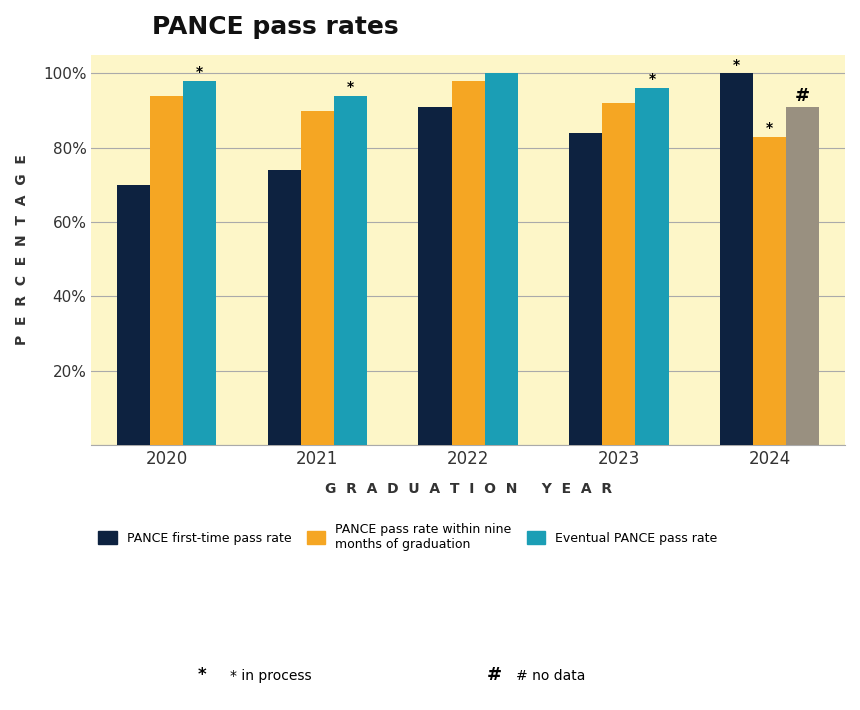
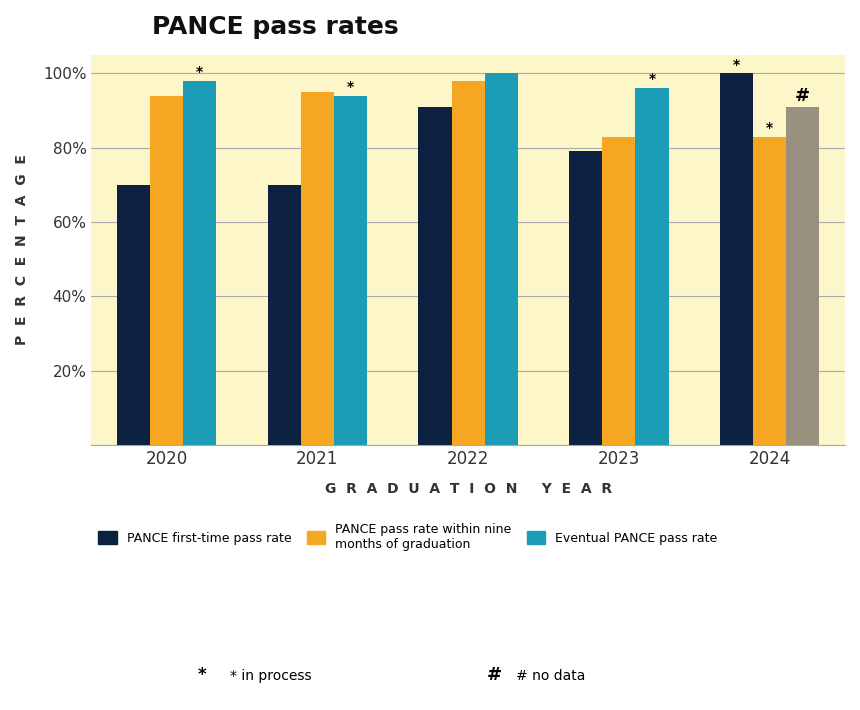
PANCE first-time pass rate/2021: 74% -> 70%
PANCE pass rate within nine months of graduation/2021: 90% -> 95%
PANCE first-time pass rate/2023: 84% -> 79%
PANCE pass rate within nine months of graduation/2023: 92% -> 83%
